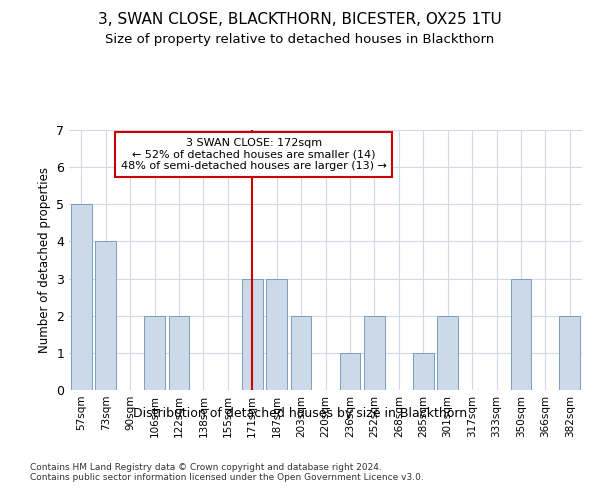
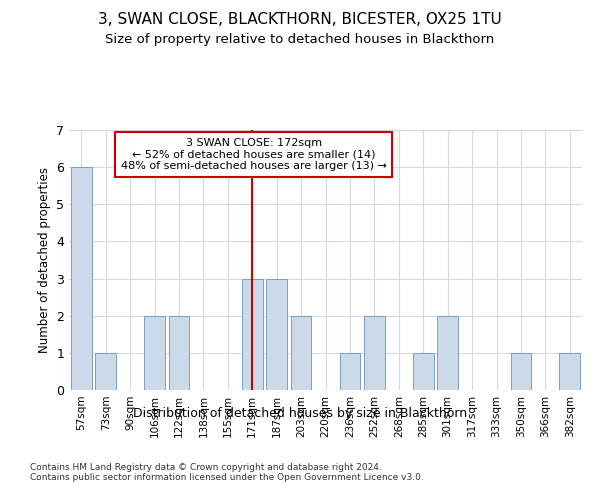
57sqm: 5 -> 6
73sqm: 4 -> 1
350sqm: 3 -> 1
382sqm: 2 -> 1
